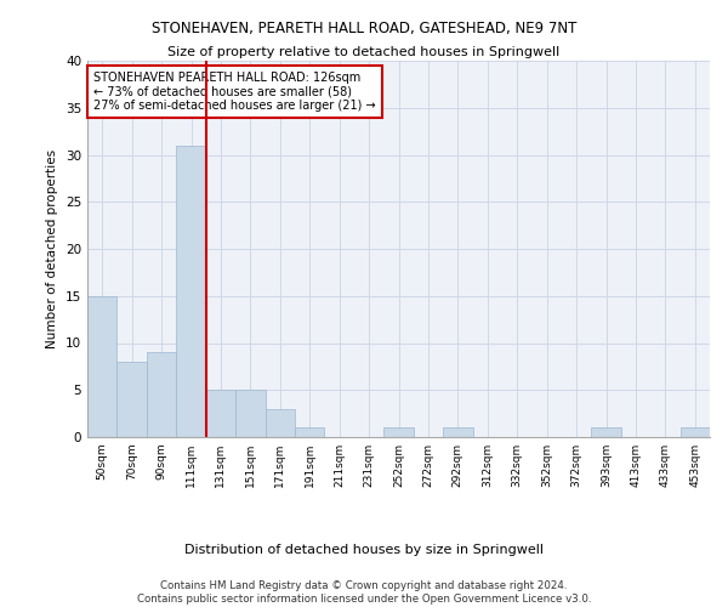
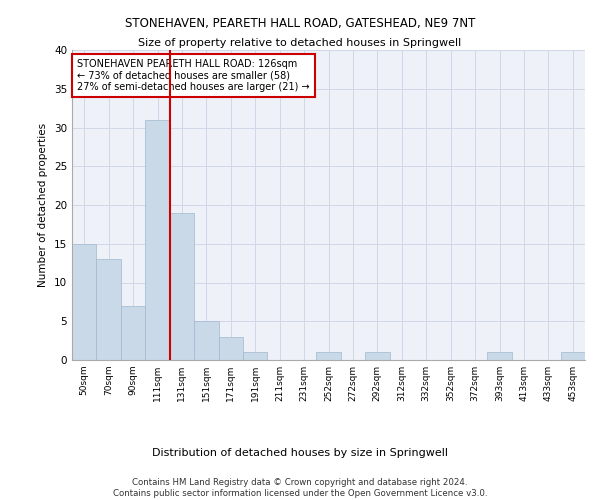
70sqm: 8 -> 13
90sqm: 9 -> 7
131sqm: 5 -> 19
